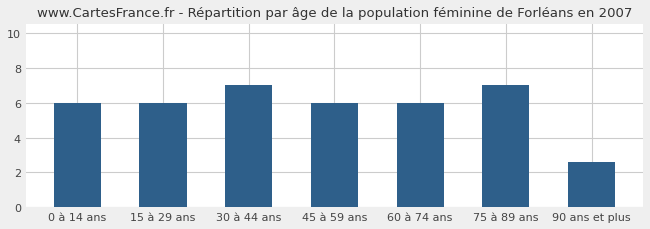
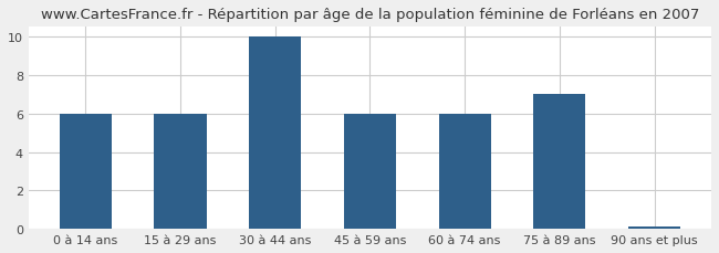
30 à 44 ans: 7.0 -> 10.0
90 ans et plus: 2.6 -> 0.1
